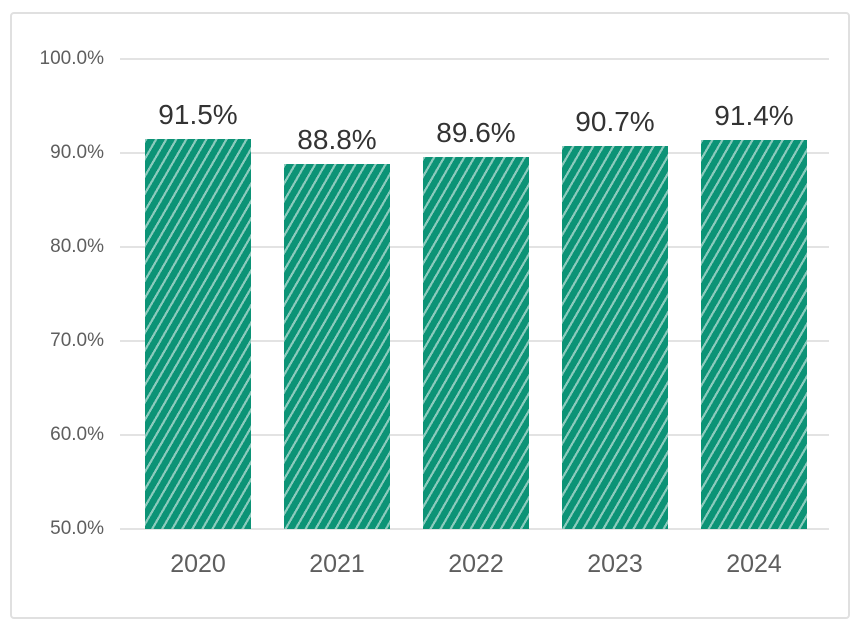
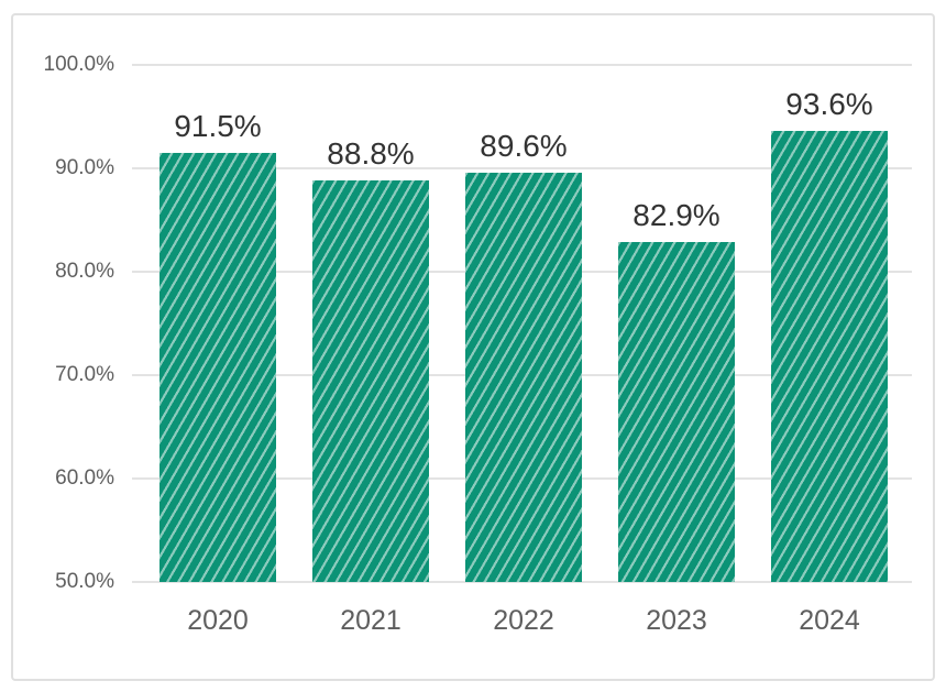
2023: 90.7% -> 82.9%
2024: 91.4% -> 93.6%
